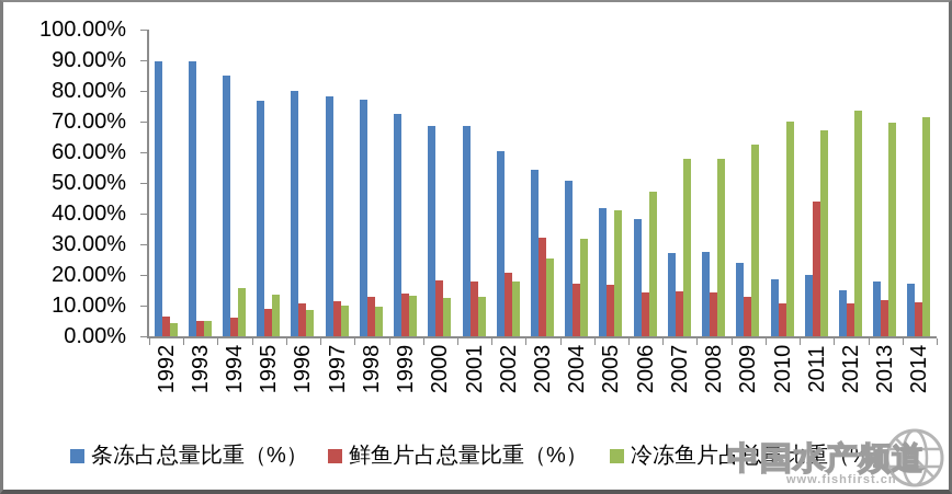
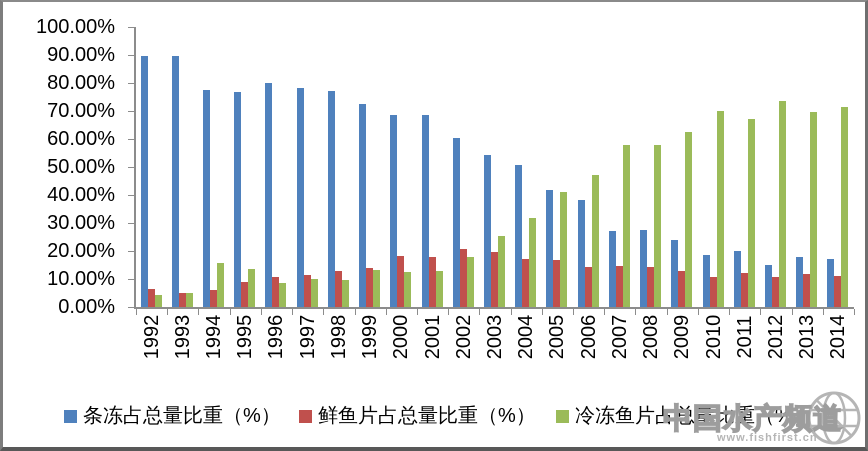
条冻占总量比重（%）/1994: 85% -> 78%
鲜鱼片占总量比重（%）/2003: 32% -> 20%
鲜鱼片占总量比重（%）/2011: 44% -> 12%
